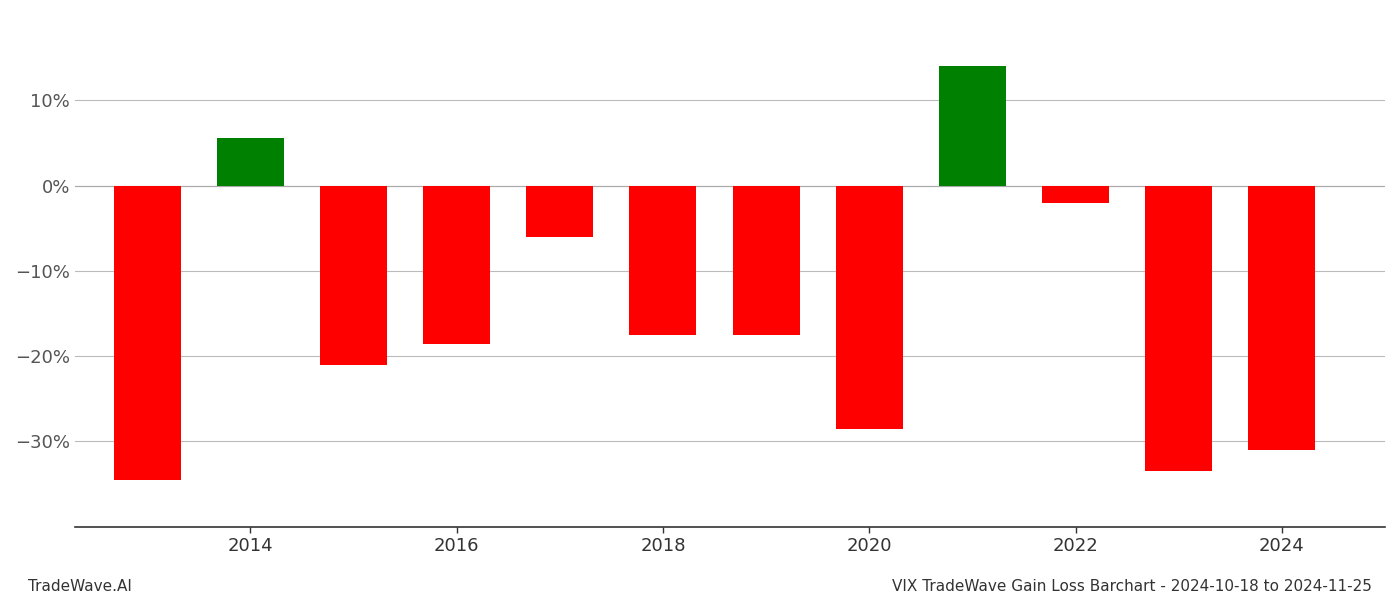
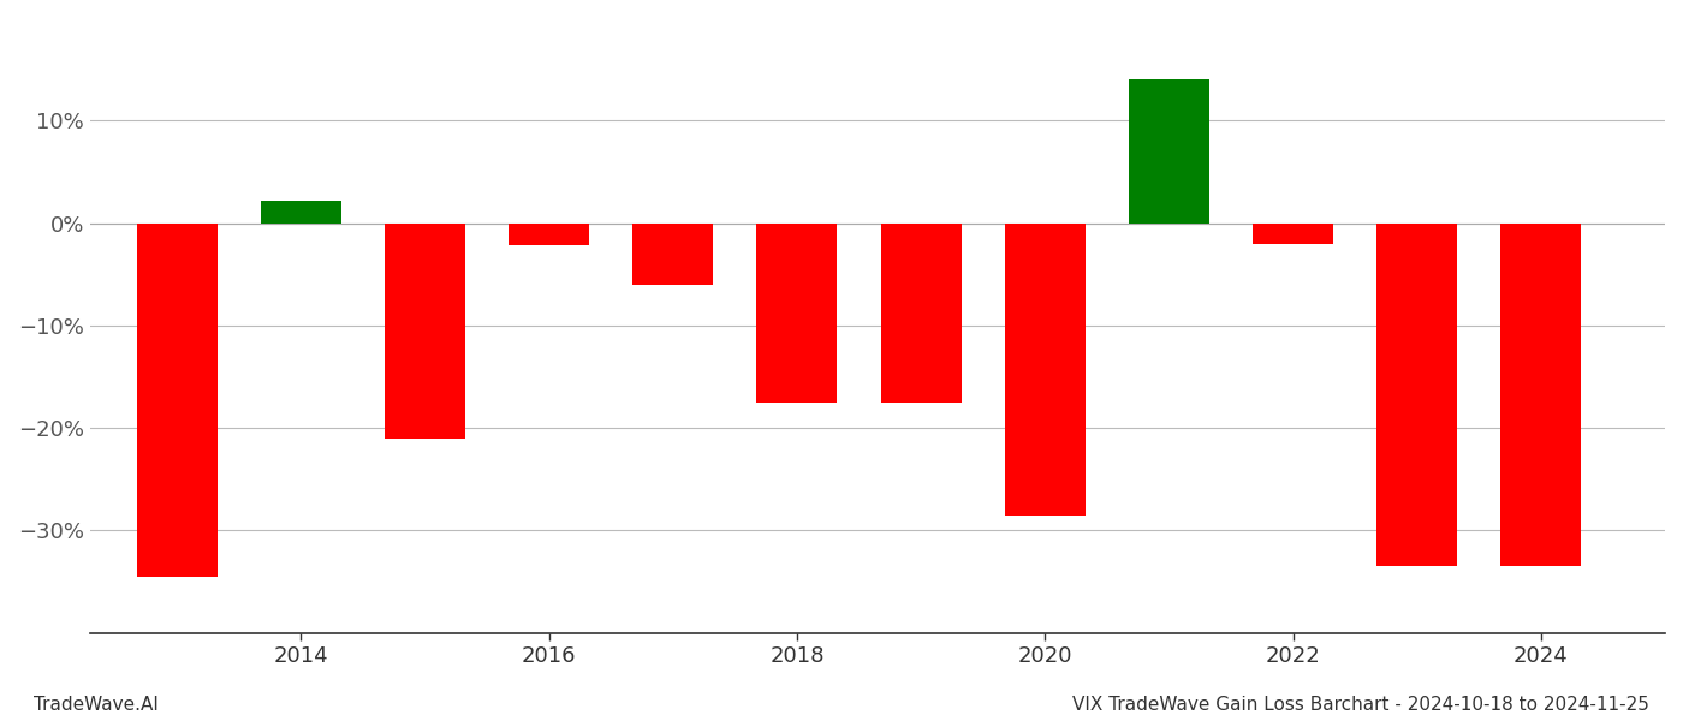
2014: 5.6% -> 2.2%
2016: -18.6% -> -2.2%
2024: -31.0% -> -33.5%
